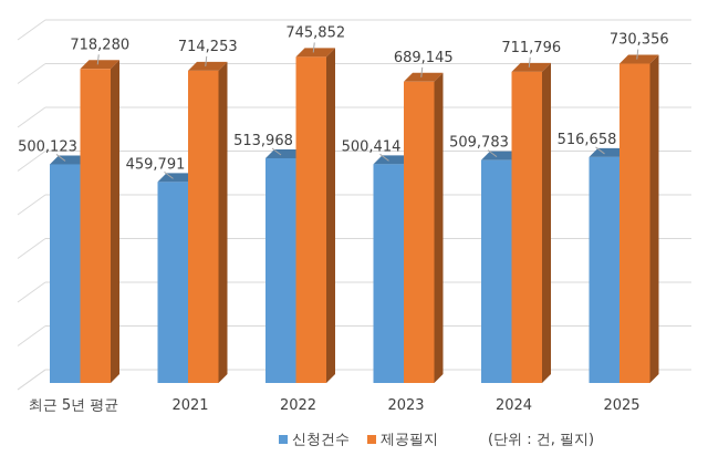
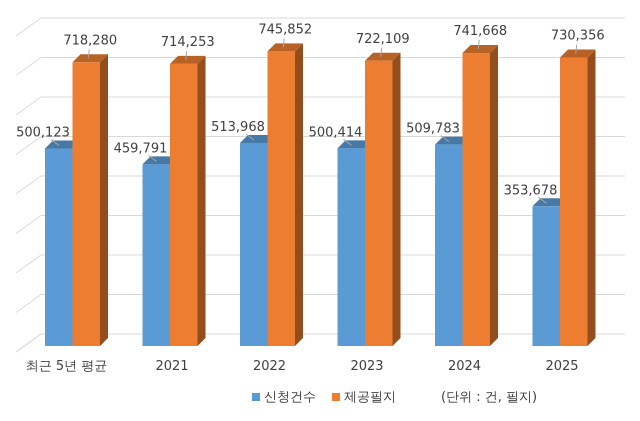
제공필지/2023: 689,145 -> 722,109
제공필지/2024: 711,796 -> 741,668
신청건수/2025: 516,658 -> 353,678
